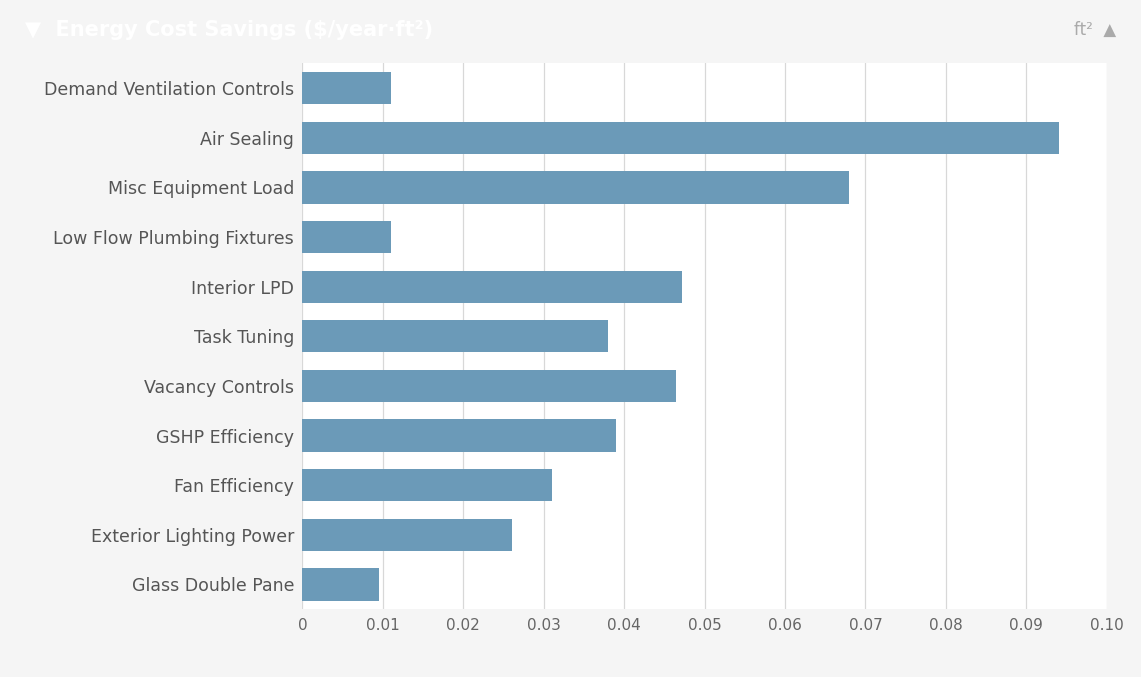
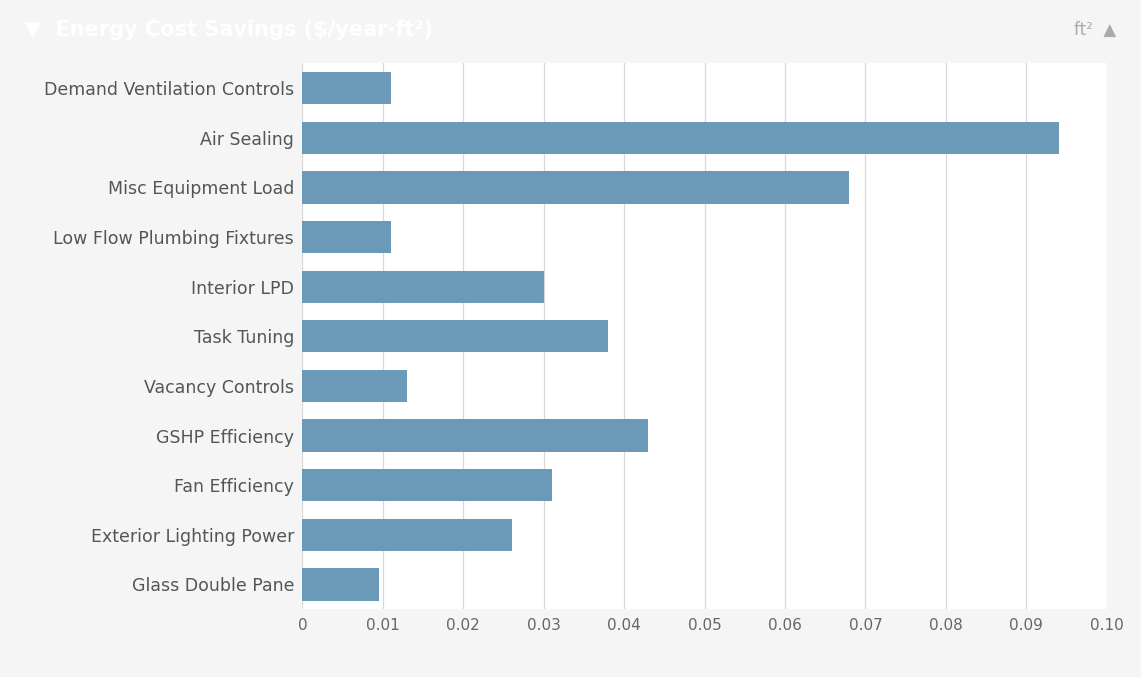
Interior LPD: 0.0472 -> 0.0300
Vacancy Controls: 0.0464 -> 0.0130
GSHP Efficiency: 0.0390 -> 0.0430
